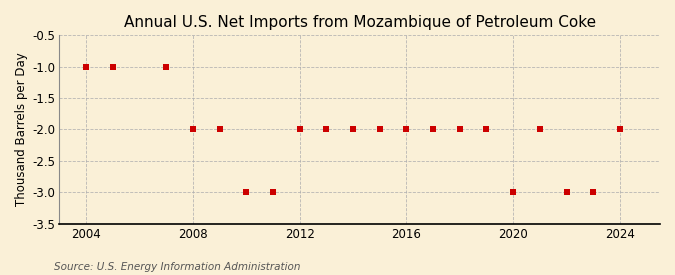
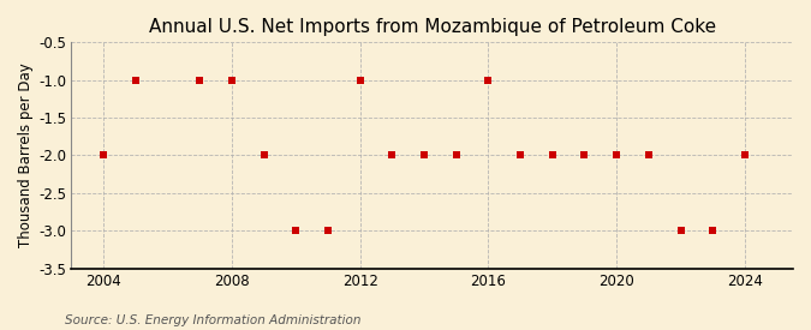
2004: -1 -> -2
2008: -2 -> -1
2012: -2 -> -1
2016: -2 -> -1
2020: -3 -> -2
